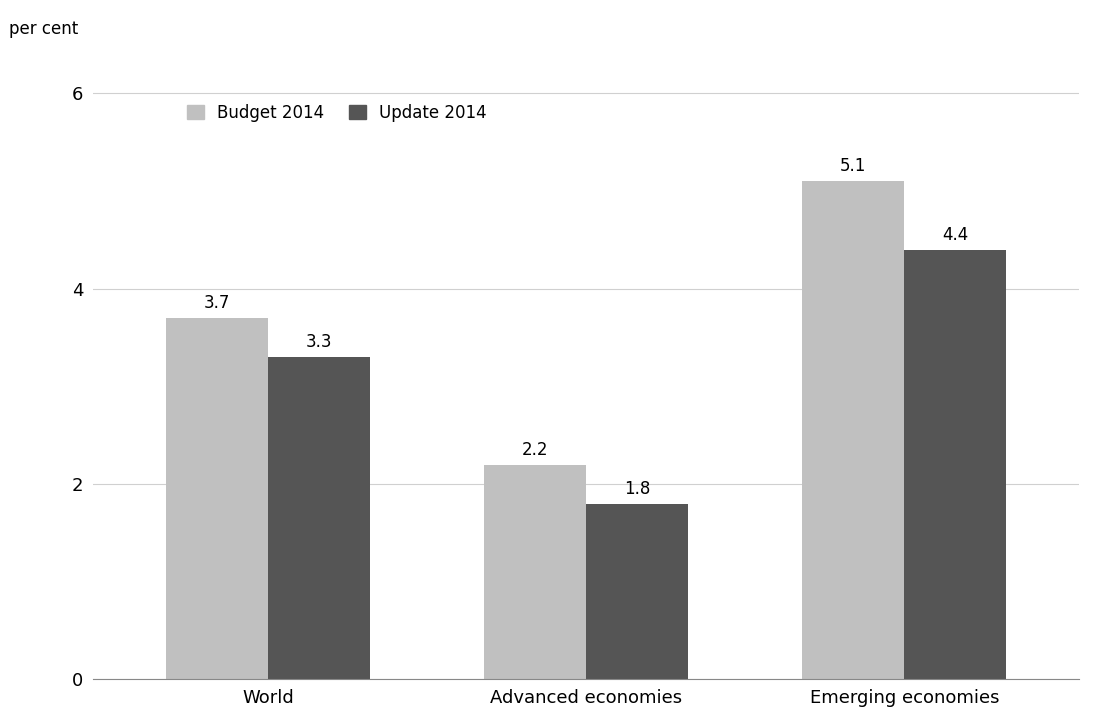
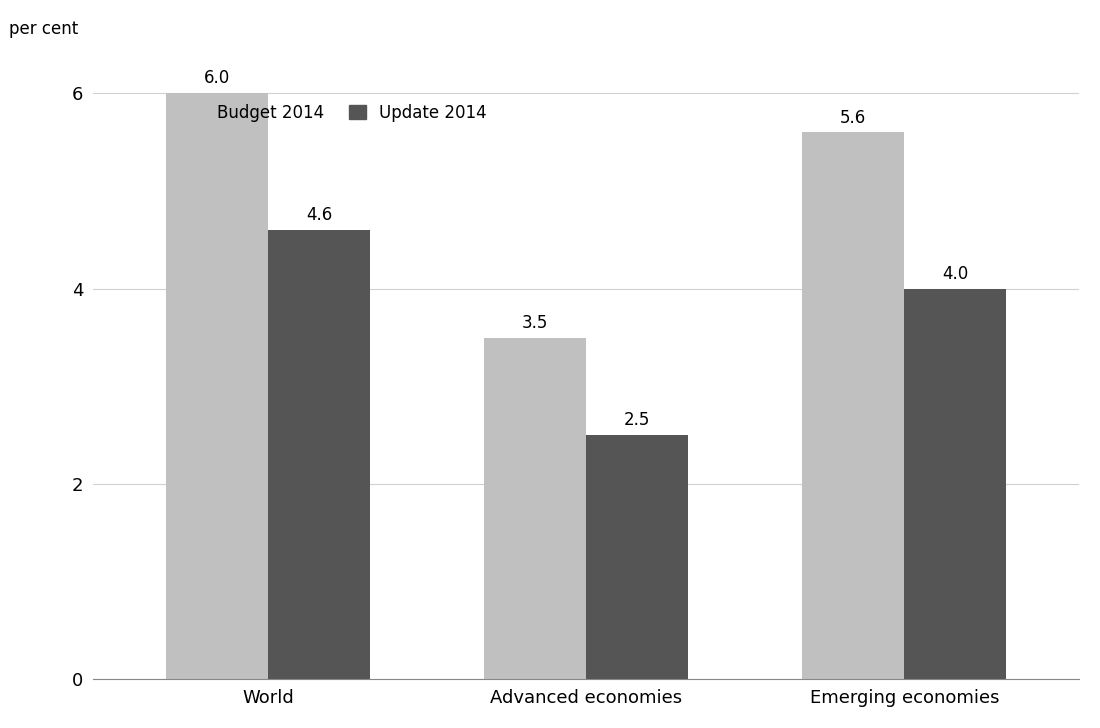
Budget 2014/World: 3.7 -> 6.0
Update 2014/World: 3.3 -> 4.6
Budget 2014/Advanced economies: 2.2 -> 3.5
Update 2014/Advanced economies: 1.8 -> 2.5
Budget 2014/Emerging economies: 5.1 -> 5.6
Update 2014/Emerging economies: 4.4 -> 4.0
